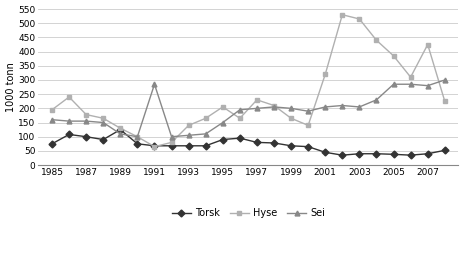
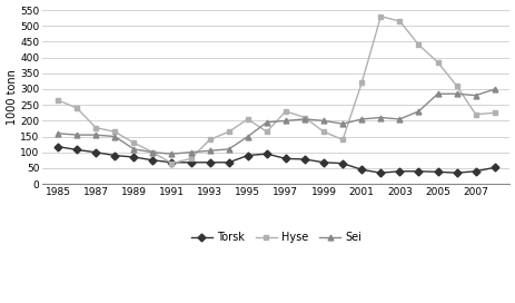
Torsk/1985: 75 -> 118
Hyse/1985: 195 -> 265
Torsk/1989: 125 -> 85
Sei/1991: 285 -> 95
Hyse/2007: 425 -> 220
